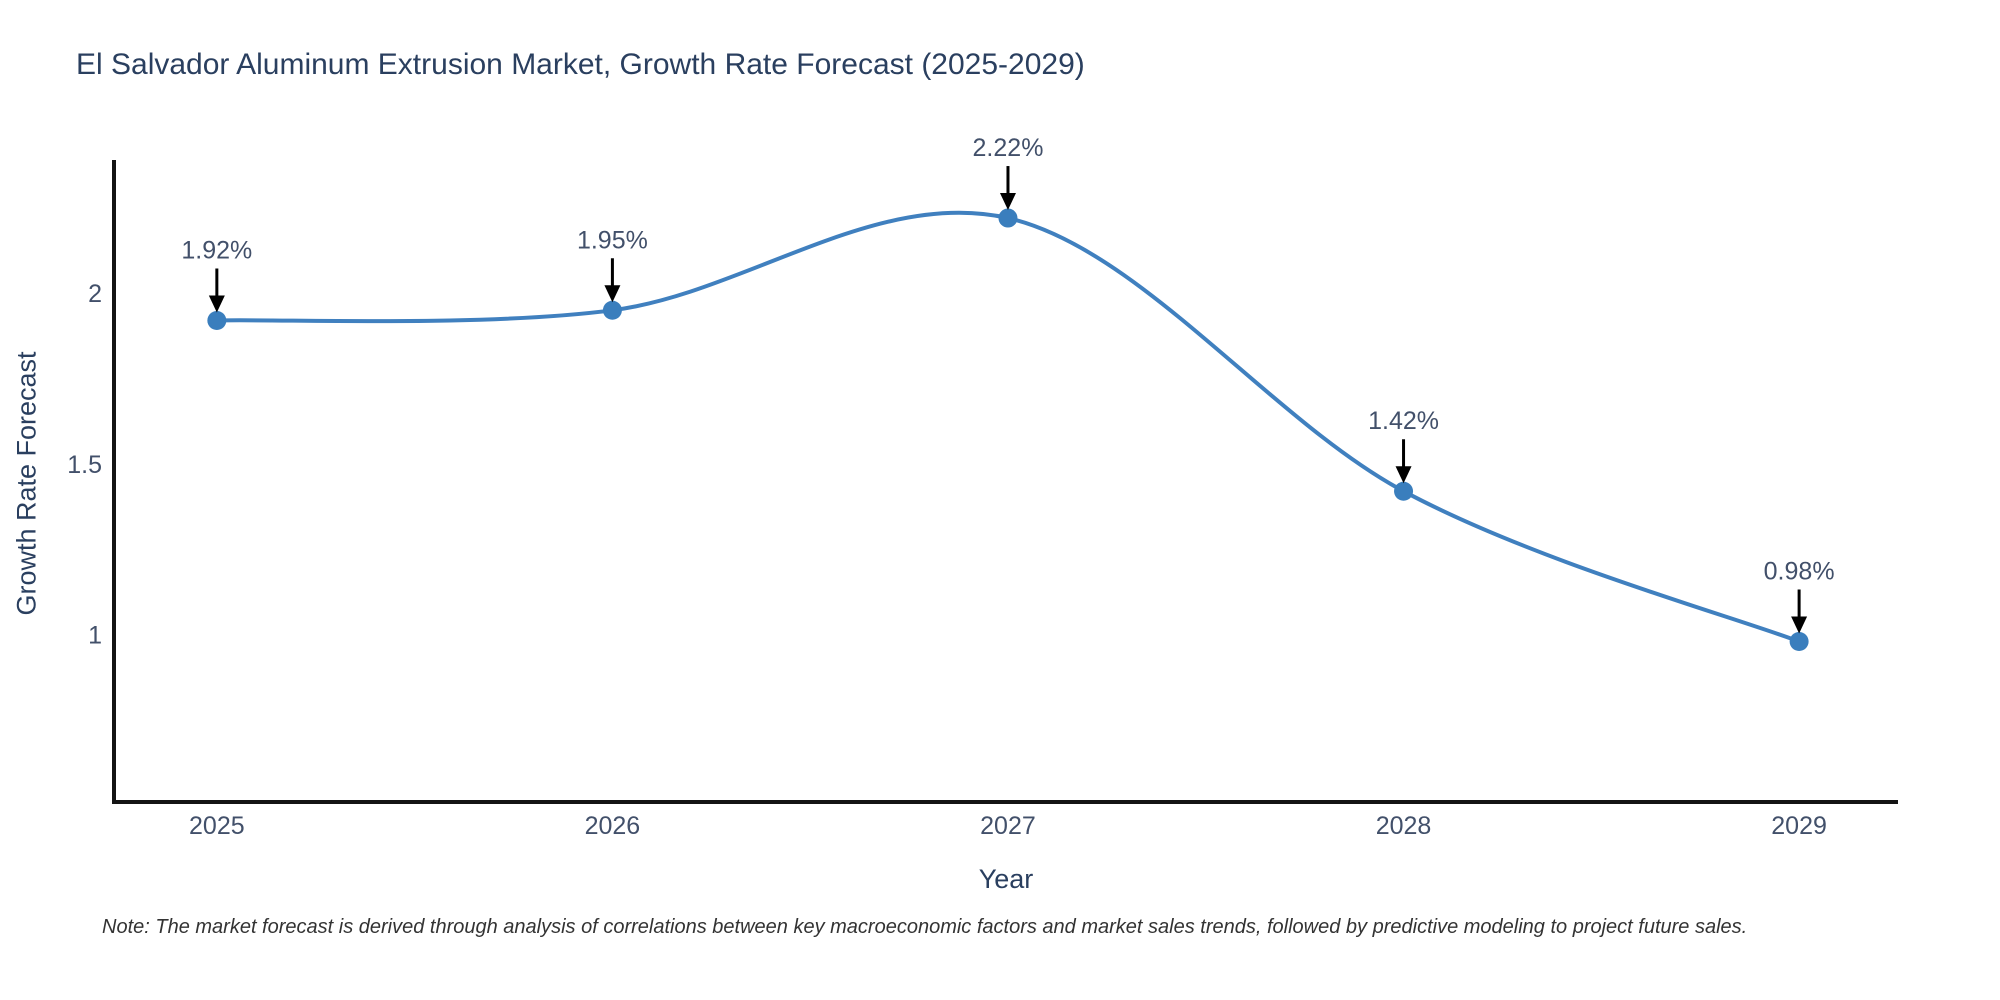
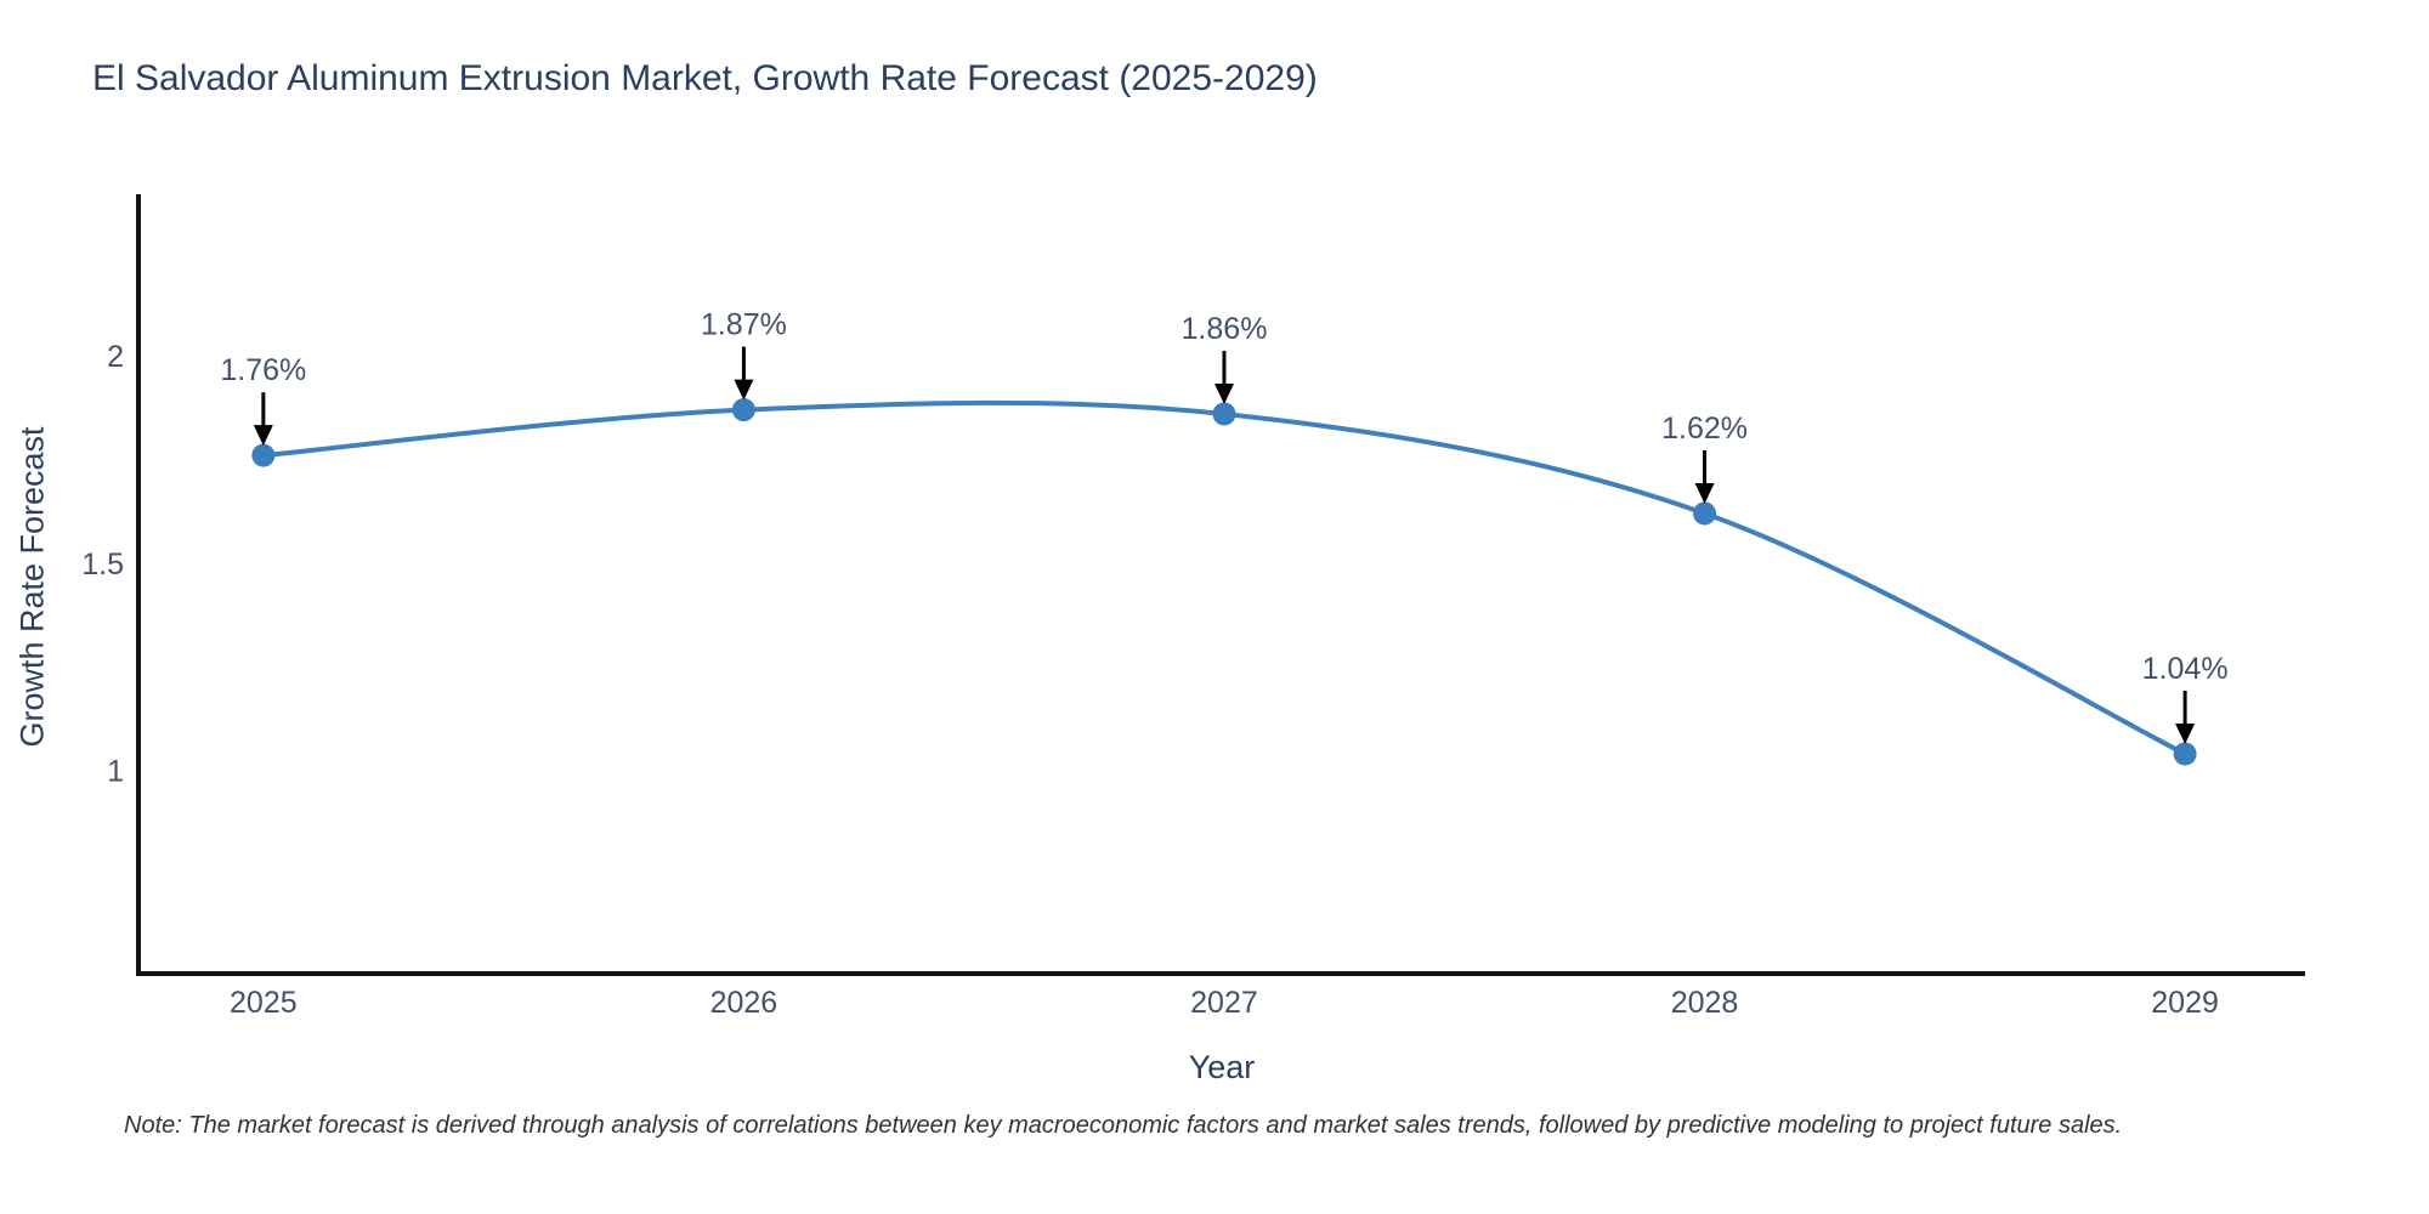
2025: 1.92% -> 1.76%
2026: 1.95% -> 1.87%
2027: 2.22% -> 1.86%
2028: 1.42% -> 1.62%
2029: 0.98% -> 1.04%
